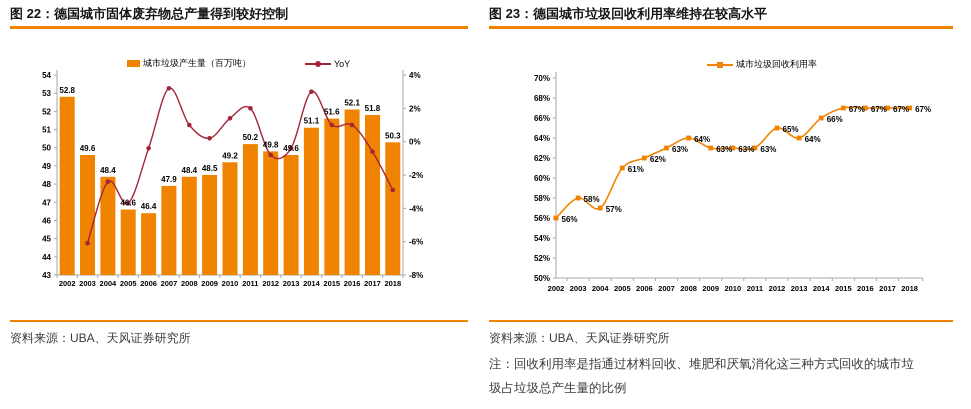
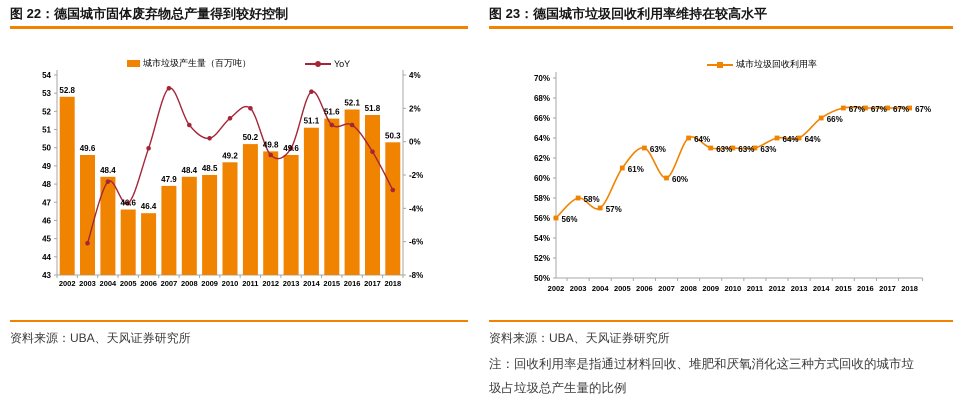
图 23：德国城市垃圾回收利用率维持在较高水平/2006: 62% -> 63%
图 23：德国城市垃圾回收利用率维持在较高水平/2007: 63% -> 60%
图 23：德国城市垃圾回收利用率维持在较高水平/2012: 65% -> 64%
